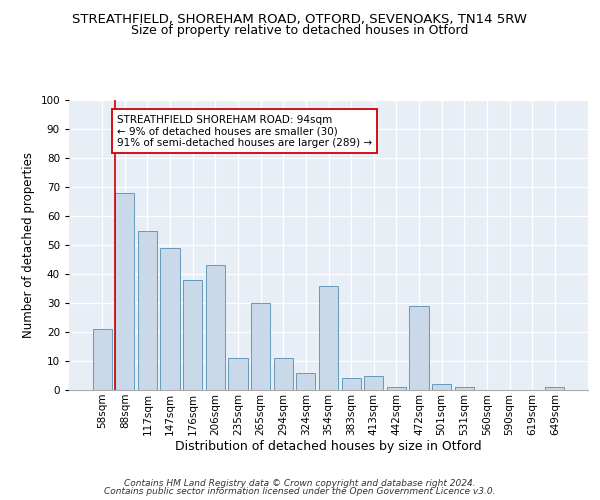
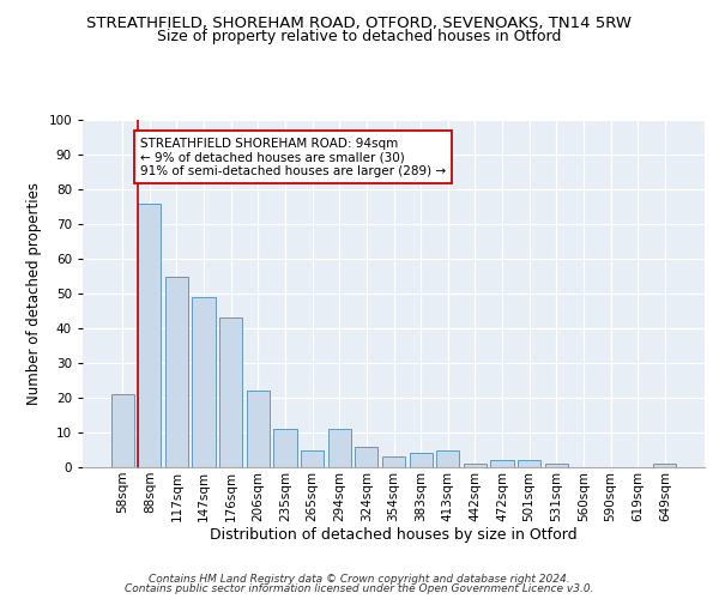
88sqm: 68 -> 76
176sqm: 38 -> 43
206sqm: 43 -> 22
265sqm: 30 -> 5
354sqm: 36 -> 3
472sqm: 29 -> 2
